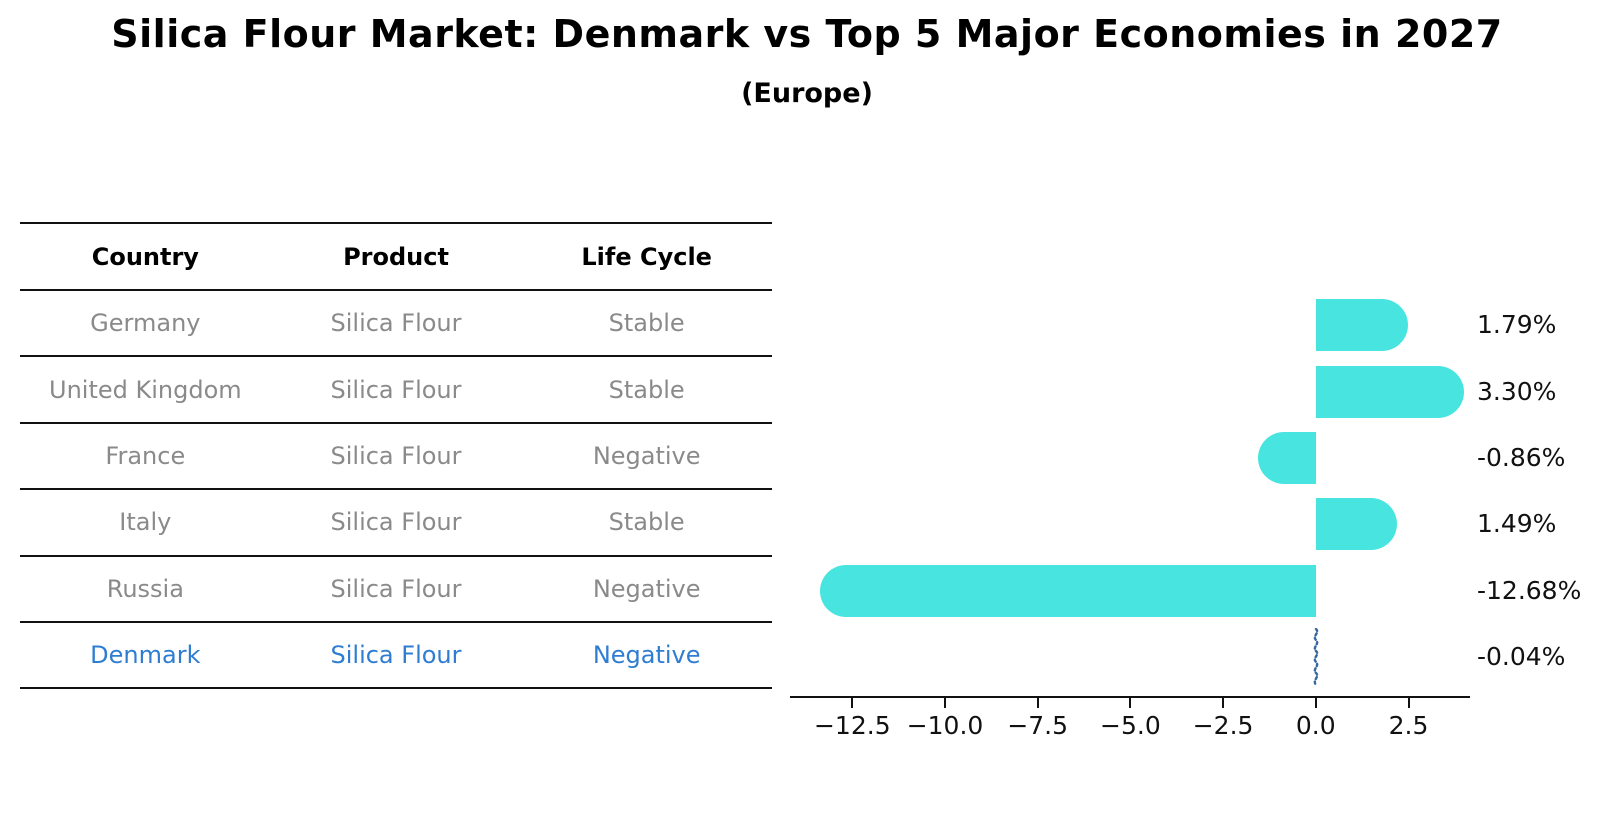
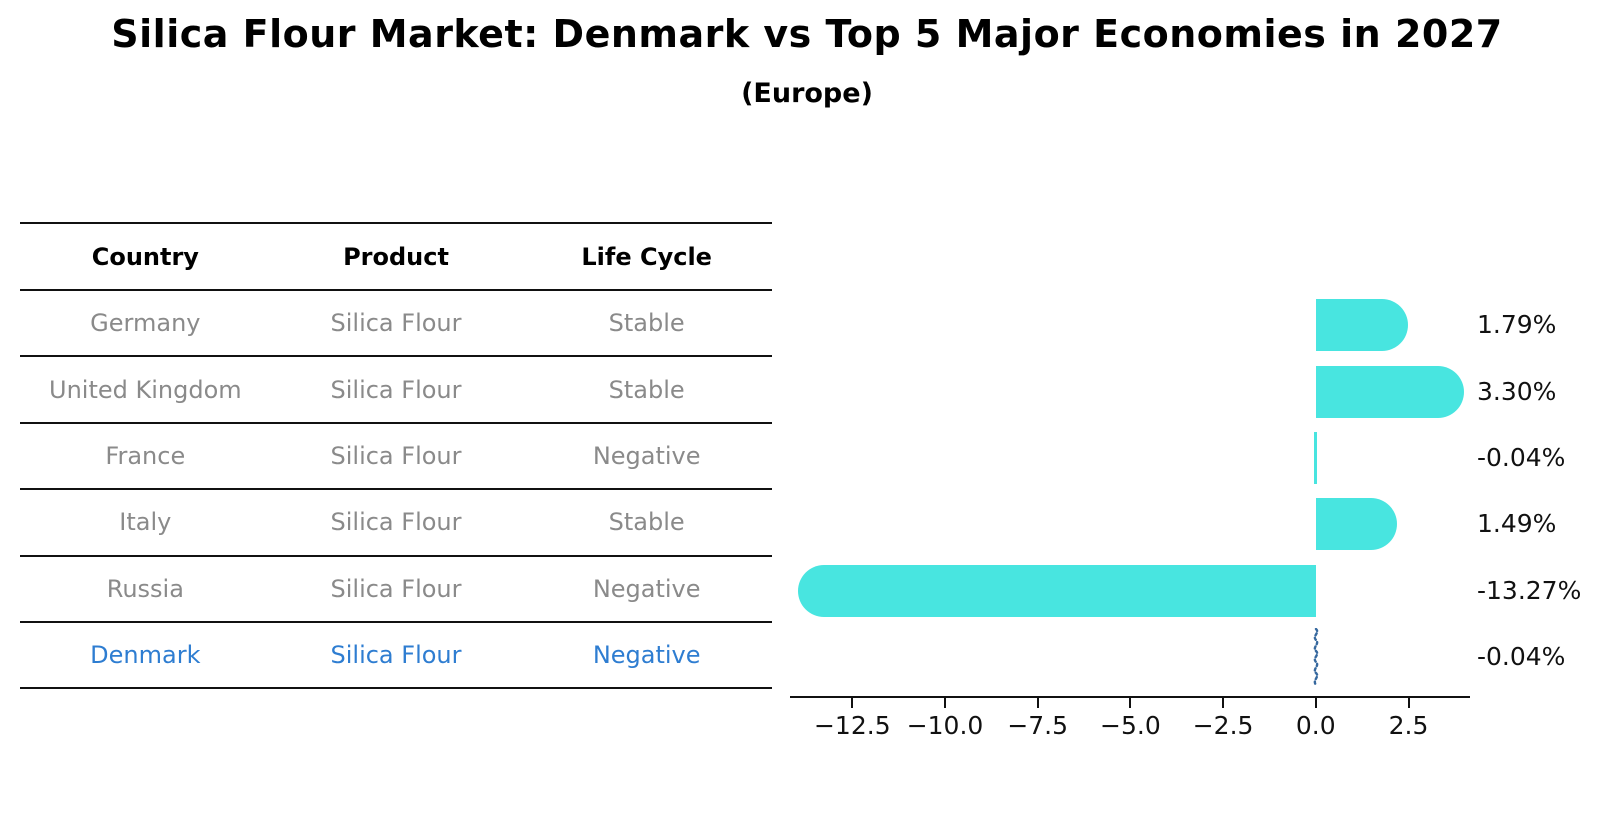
France: -0.86% -> -0.04%
Russia: -12.68% -> -13.27%
